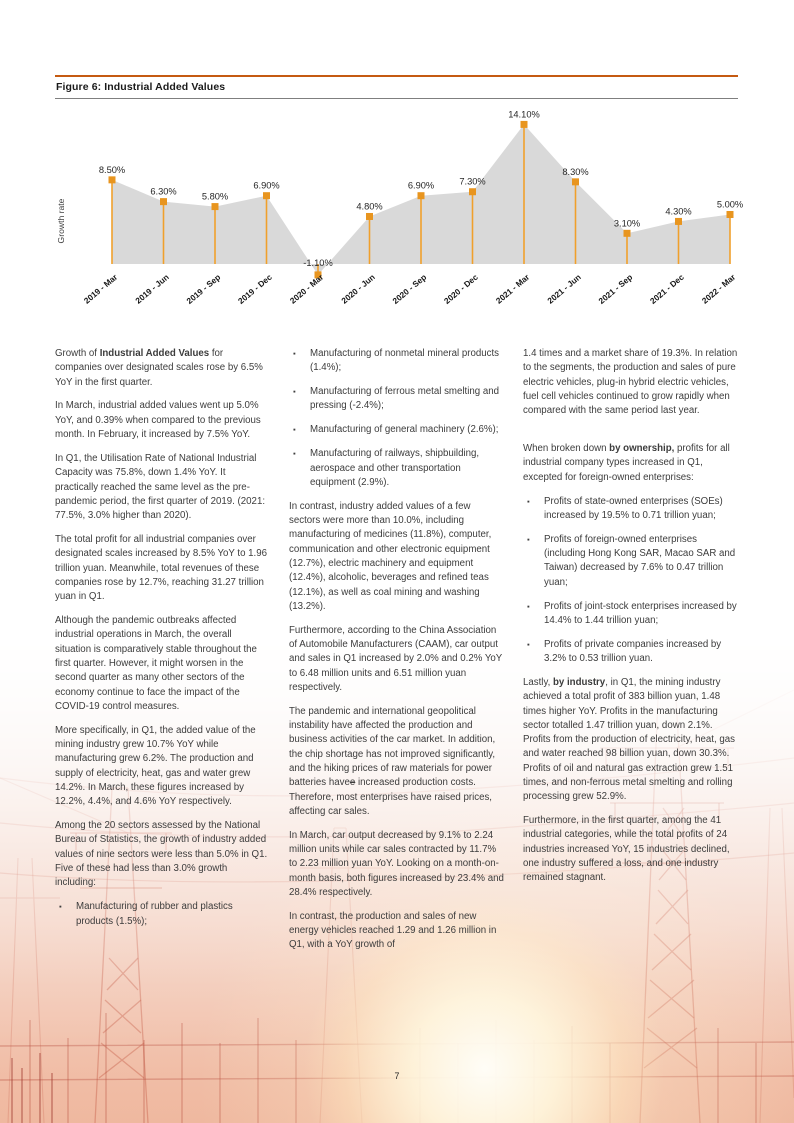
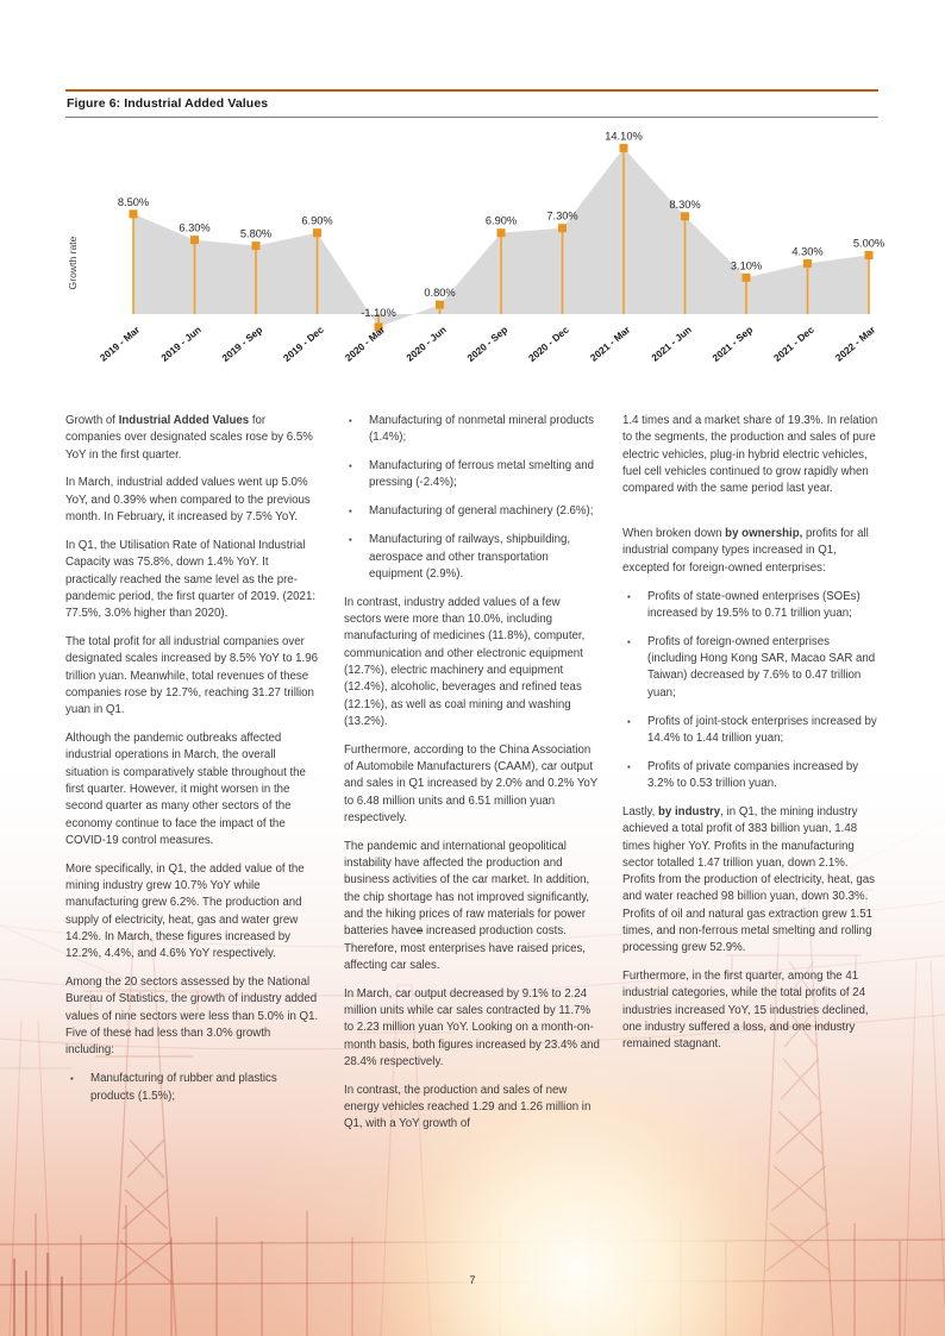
2020 - Jun: 4.80% -> 0.80%
